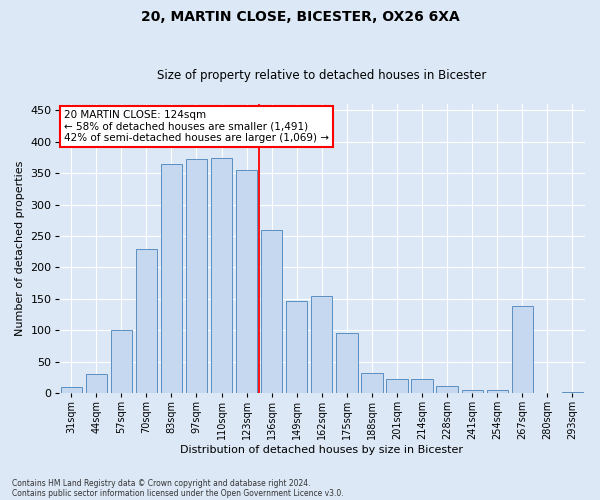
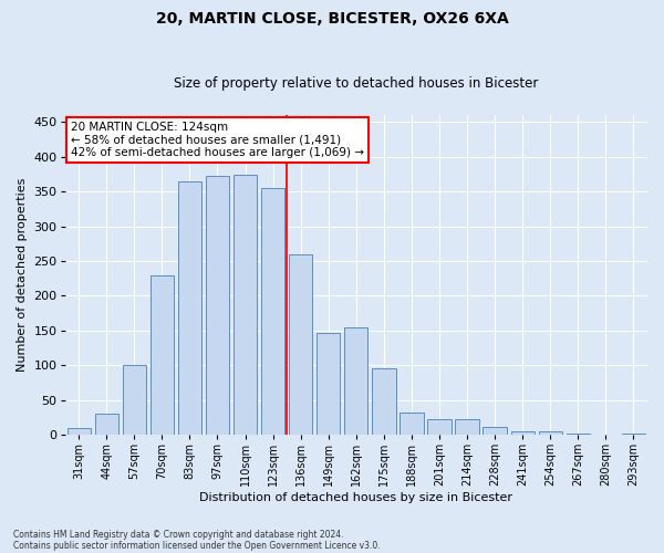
267sqm: 138 -> 1
